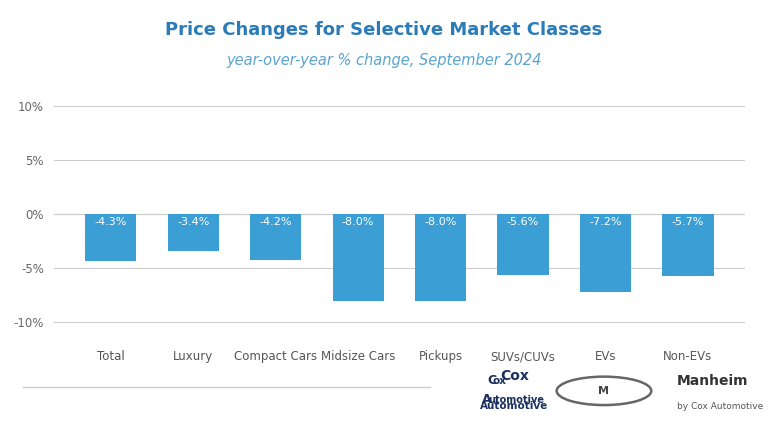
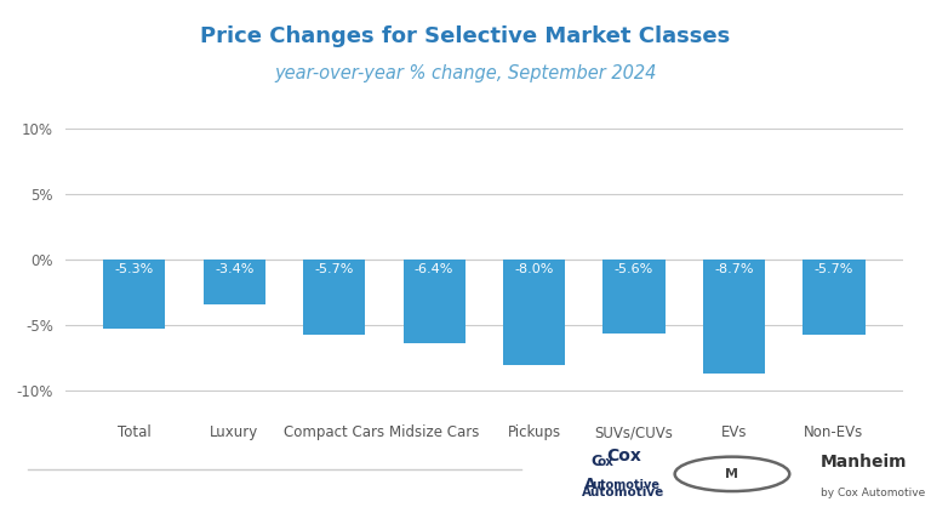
Total: -4.3% -> -5.3%
Compact Cars: -4.2% -> -5.7%
Midsize Cars: -8.0% -> -6.4%
EVs: -7.2% -> -8.7%
